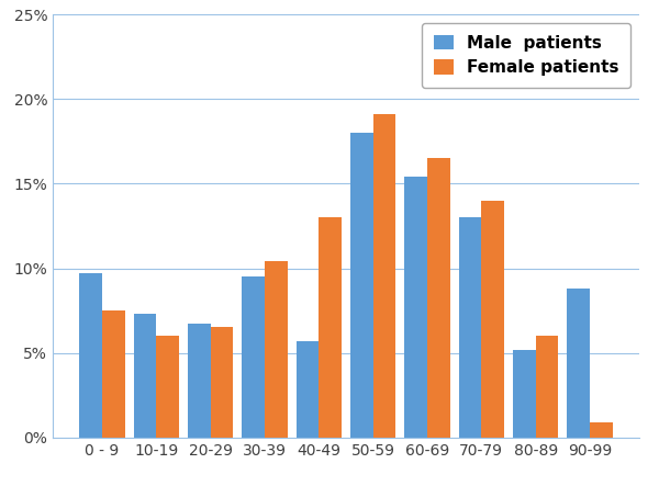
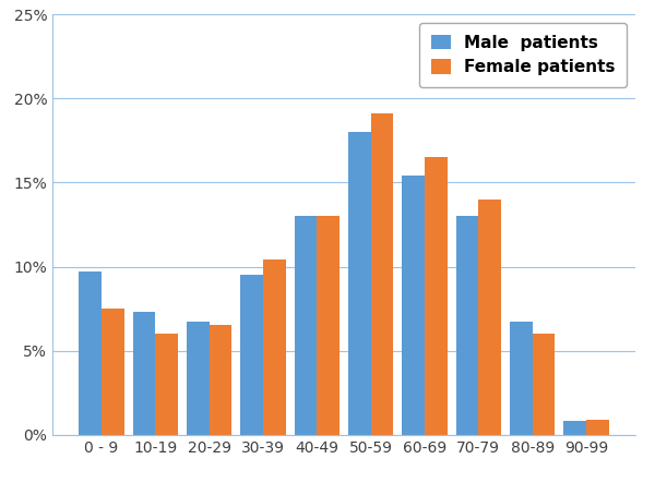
Male patients/40-49: 5.7% -> 13.0%
Male patients/80-89: 5.2% -> 6.7%
Male patients/90-99: 8.8% -> 0.8%
